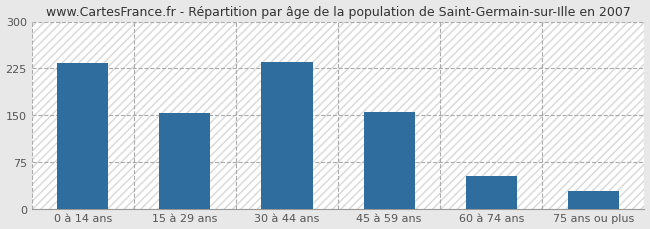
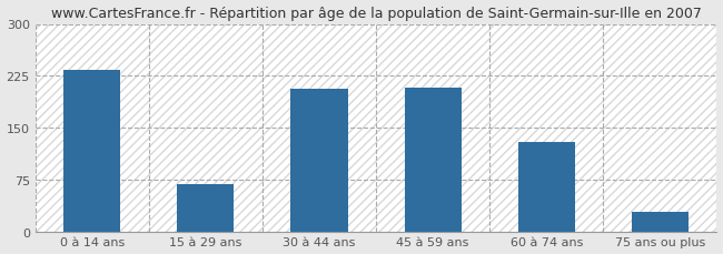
15 à 29 ans: 153 -> 68
30 à 44 ans: 235 -> 206
45 à 59 ans: 155 -> 208
60 à 74 ans: 52 -> 130
